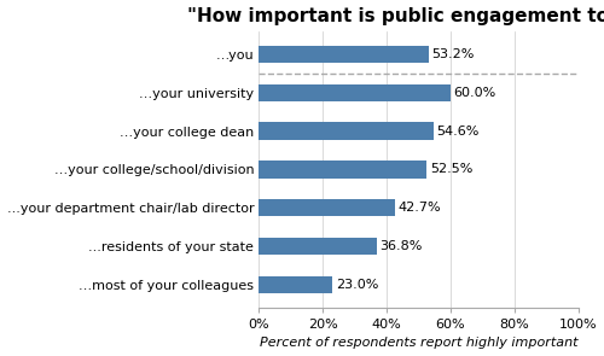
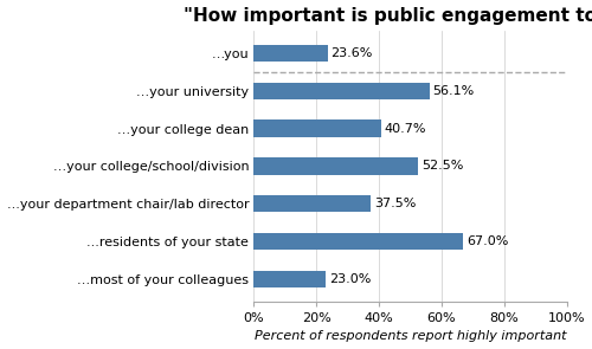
…you: 53.2% -> 23.6%
…your university: 60.0% -> 56.1%
…your college dean: 54.6% -> 40.7%
...your department chair/lab director: 42.7% -> 37.5%
...residents of your state: 36.8% -> 67.0%
